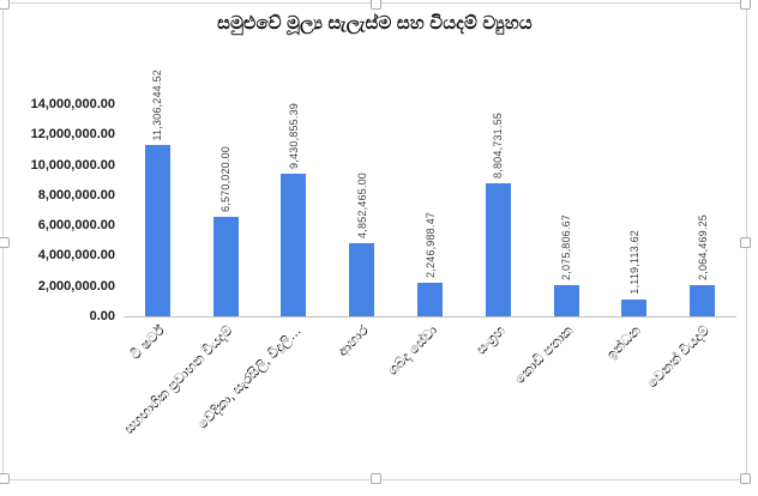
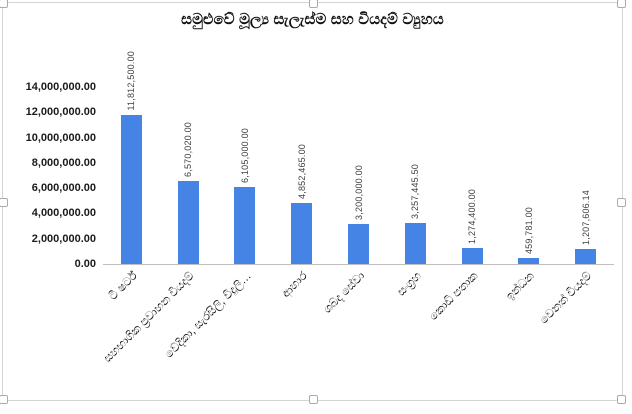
ටී ෂර්ට්: 11,306,244.52 -> 11,812,500.00
වේදිකා, සැරසිලි, විදුලි…: 9,430,855.39 -> 6,105,000.00
ශබ්ද සේවා: 2,246,988.47 -> 3,200,000.00
සංග්‍රහ: 8,804,731.55 -> 3,257,445.50
කොඩි පතාක: 2,075,806.67 -> 1,274,400.00
ඉන්ධන: 1,119,113.62 -> 459,781.00
වෙනත් වියදම්: 2,064,469.25 -> 1,207,606.14
